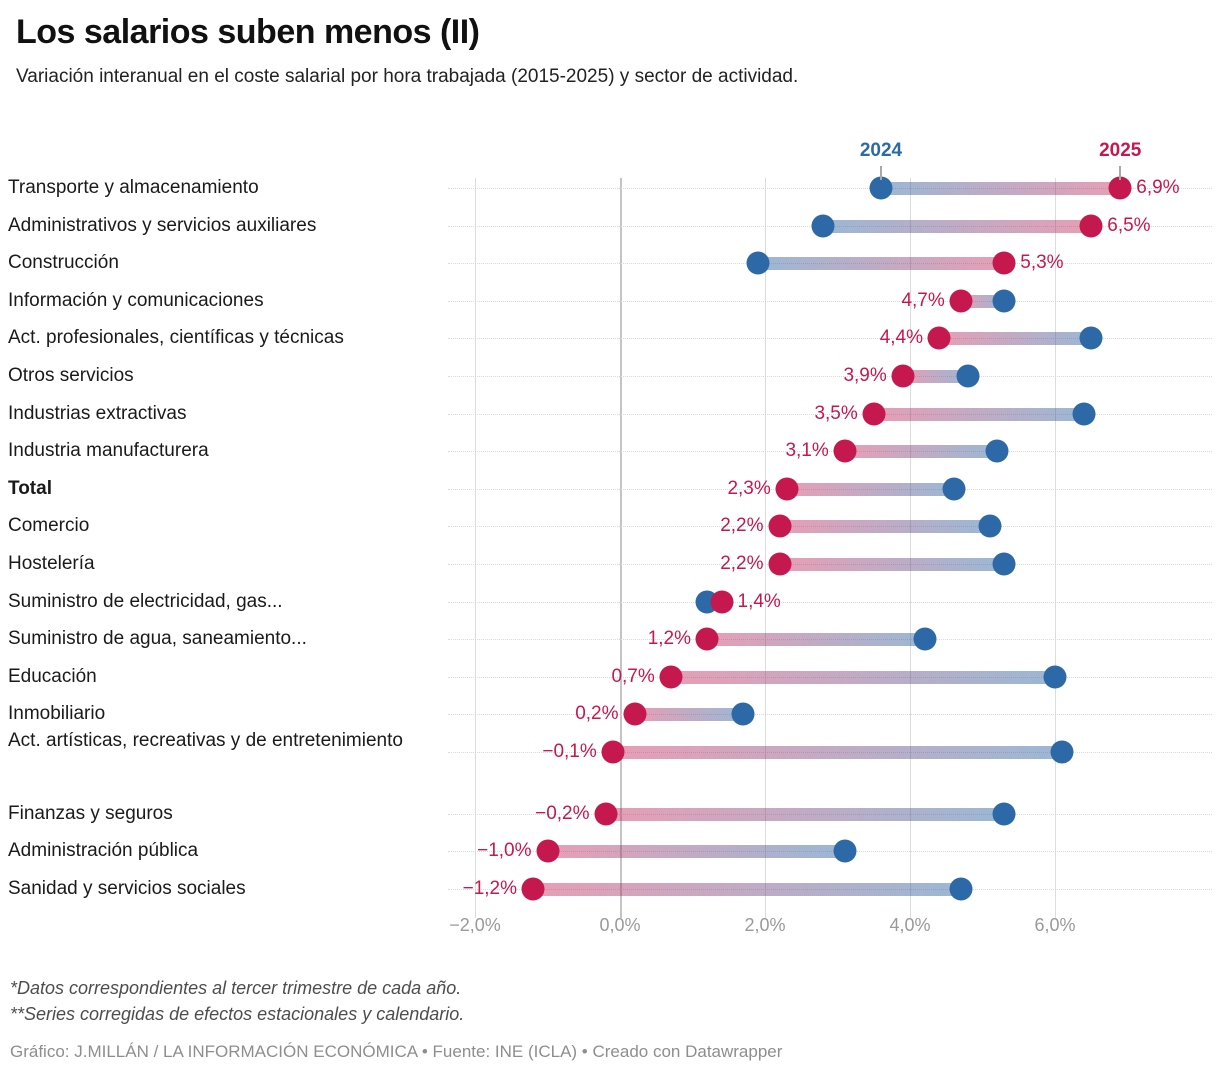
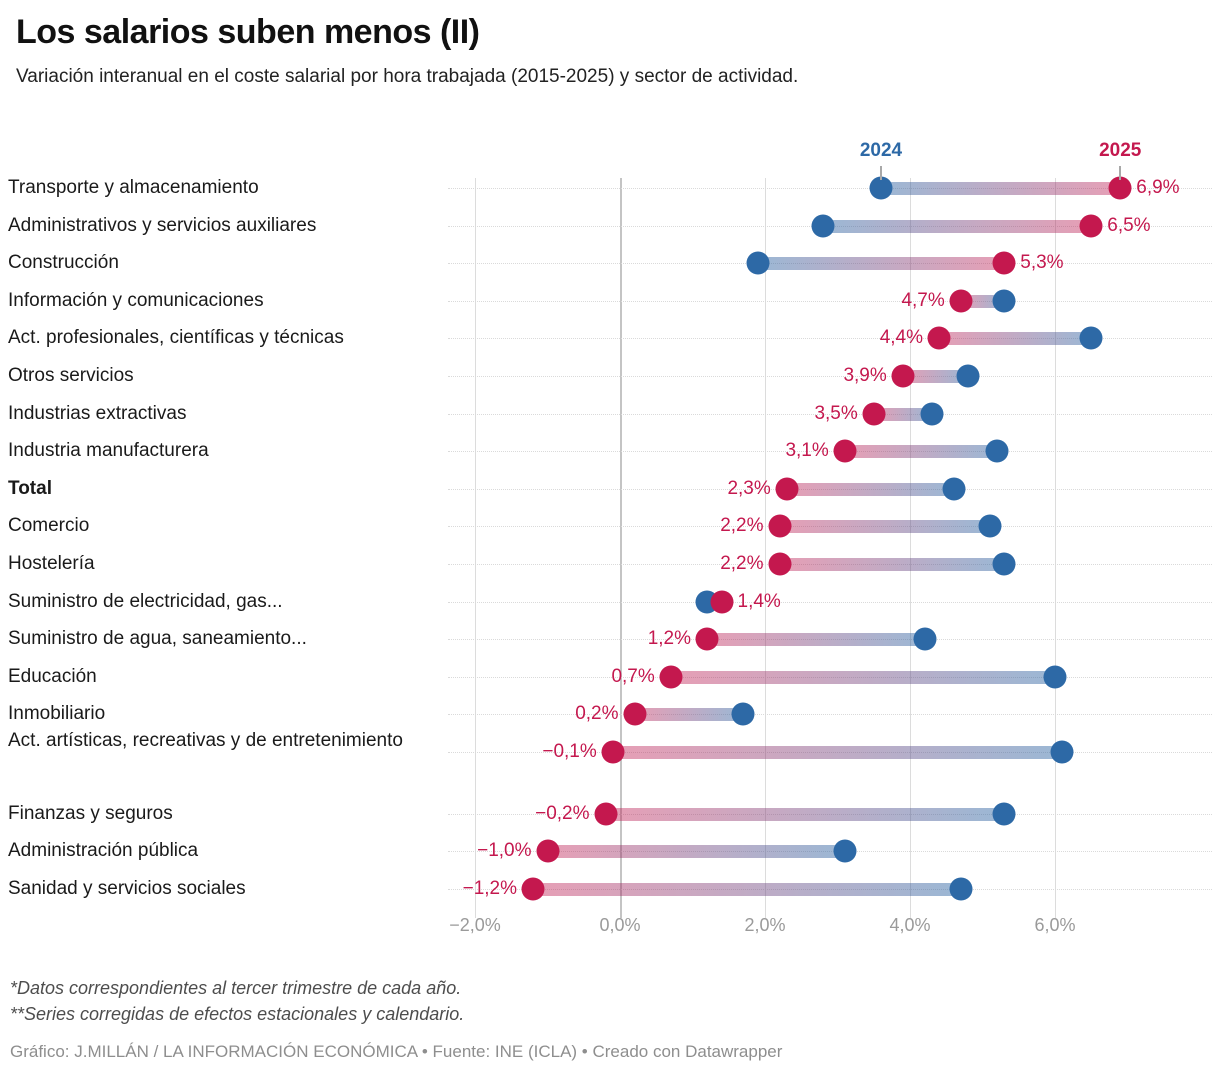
2024/Industrias extractivas: 6,4% -> 4,3%
